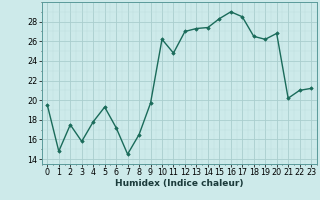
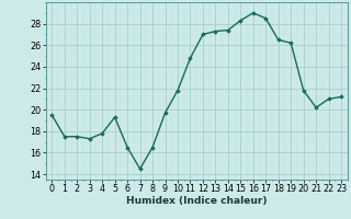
1: 14.8 -> 17.5
3: 15.8 -> 17.3
6: 17.2 -> 16.5
10: 26.2 -> 21.8
20: 26.8 -> 21.8
